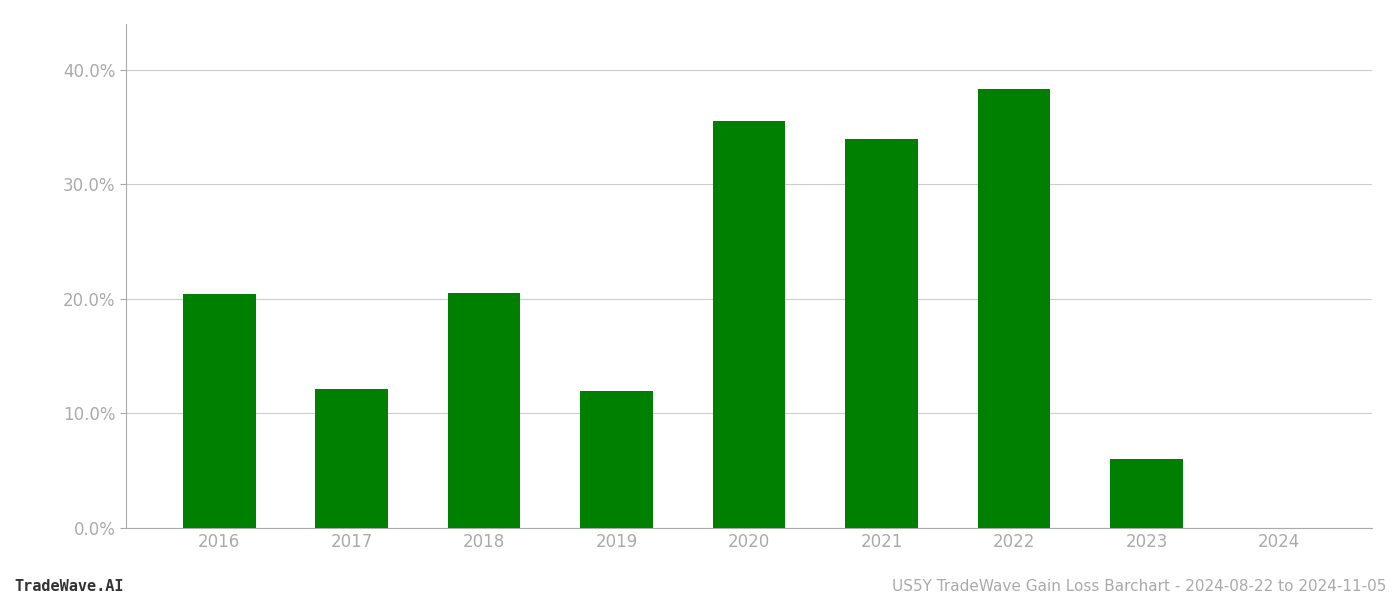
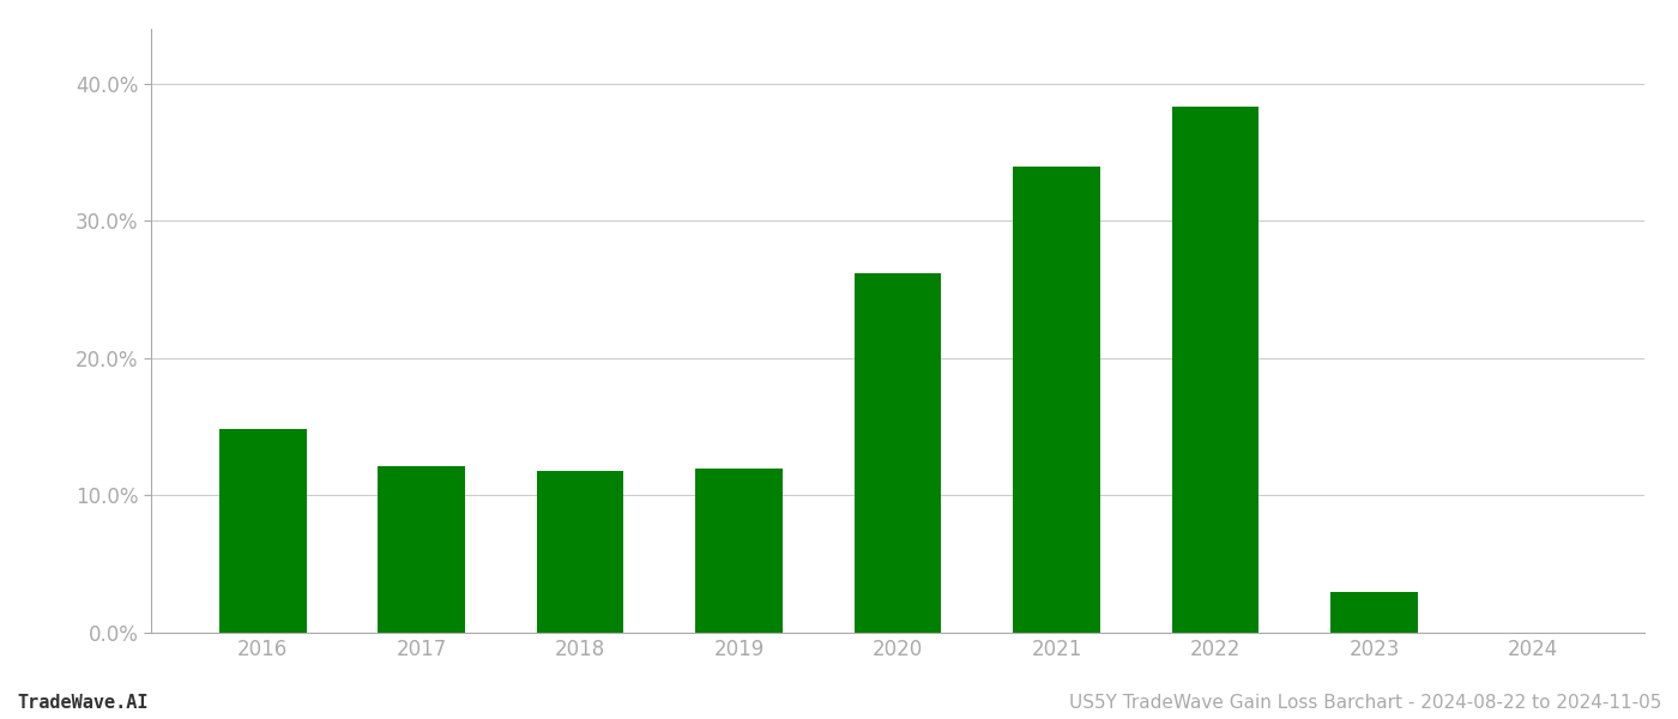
2016: 20.4% -> 14.8%
2018: 20.5% -> 11.8%
2020: 35.5% -> 26.2%
2023: 6.0% -> 3.0%
